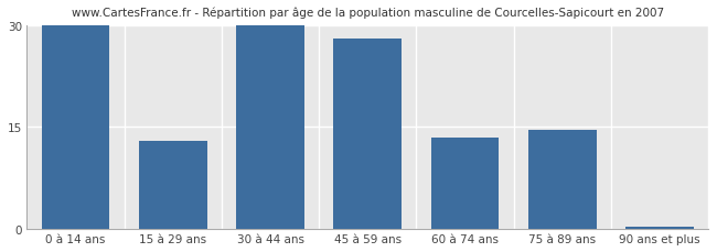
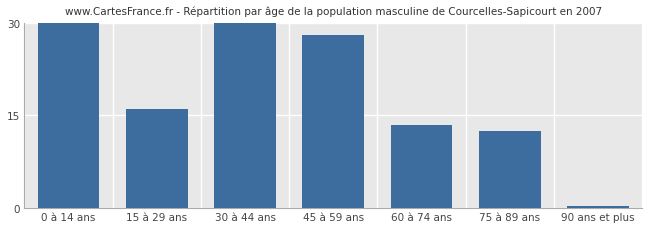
15 à 29 ans: 13.0 -> 16.0
75 à 89 ans: 14.6 -> 12.5
